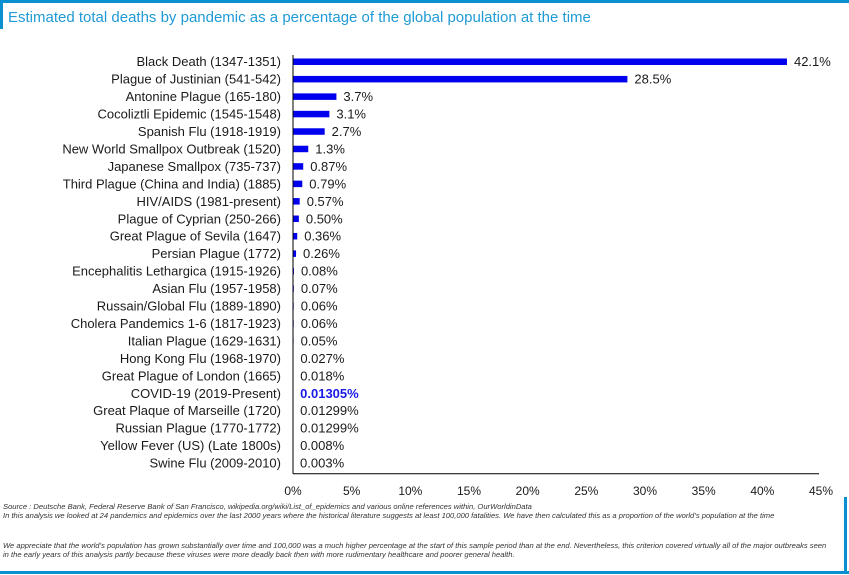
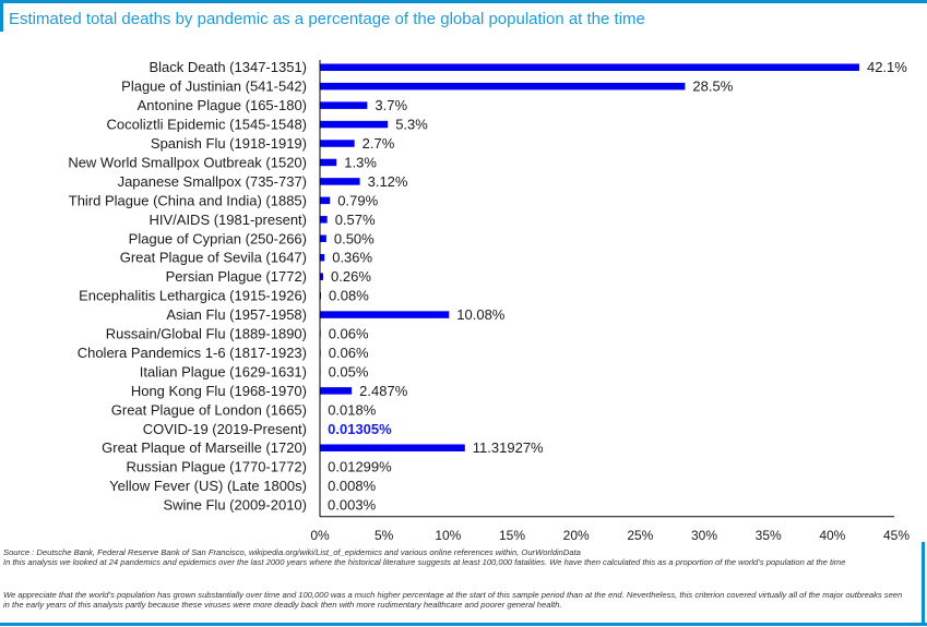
Cocoliztli Epidemic (1545-1548): 3.1% -> 5.3%
Japanese Smallpox (735-737): 0.87% -> 3.12%
Asian Flu (1957-1958): 0.07% -> 10.08%
Hong Kong Flu (1968-1970): 0.027% -> 2.487%
Great Plaque of Marseille (1720): 0.01299% -> 11.31927%
